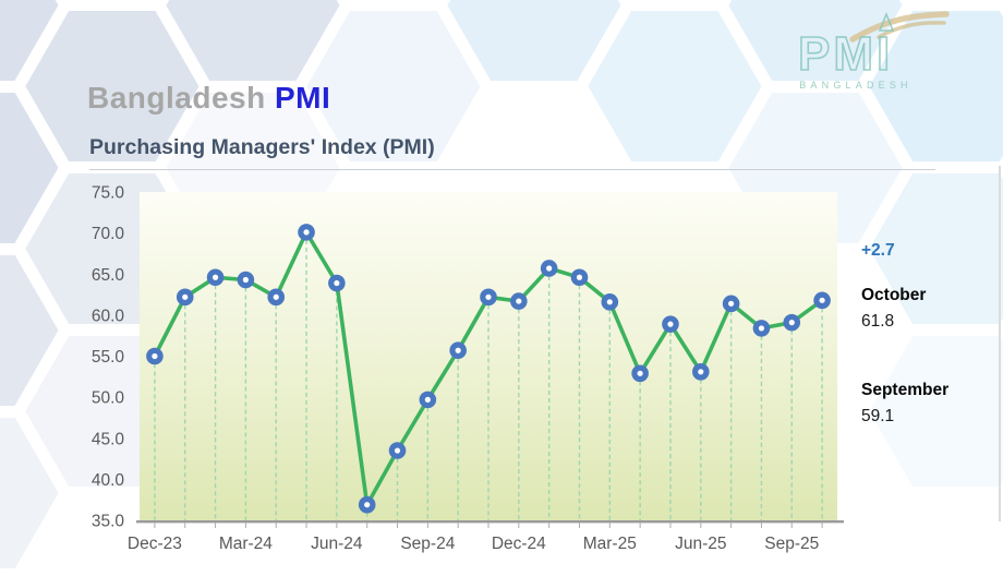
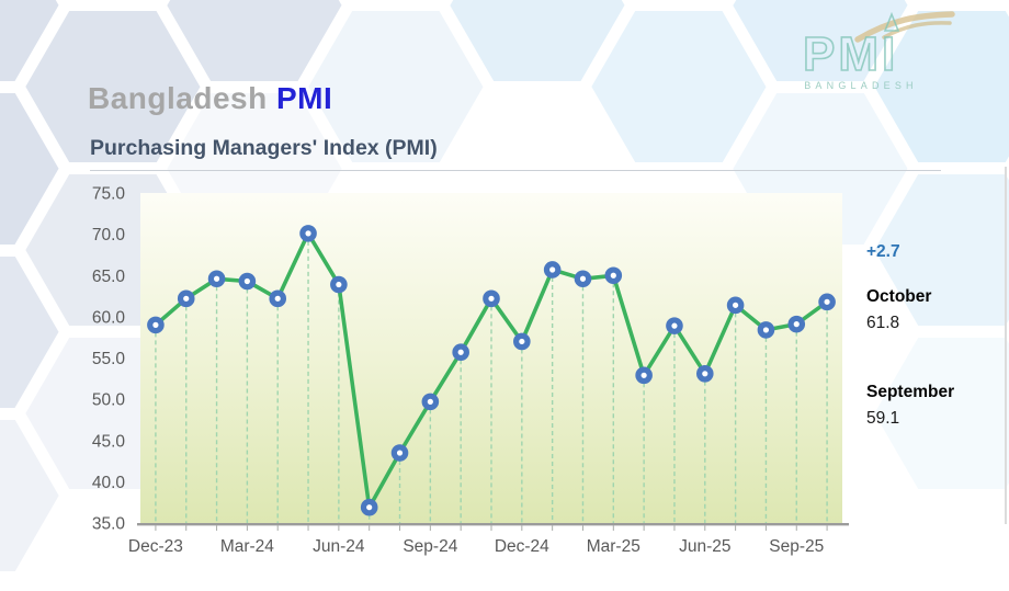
Dec-23: 55 -> 59
Dec-24: 62 -> 57
Mar-25: 62 -> 65
